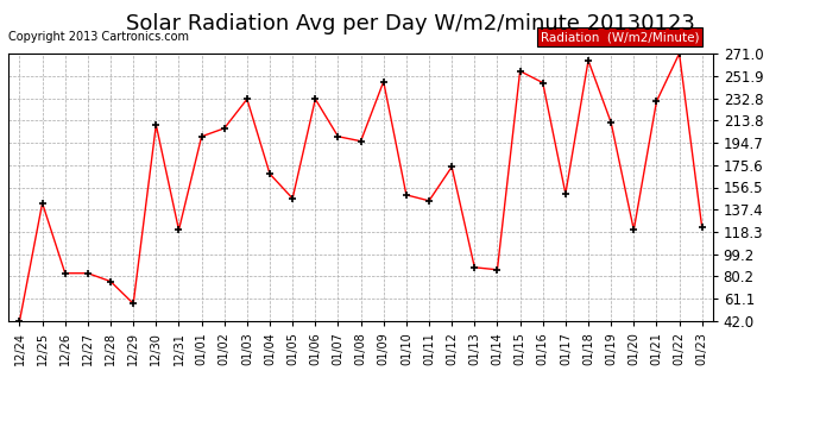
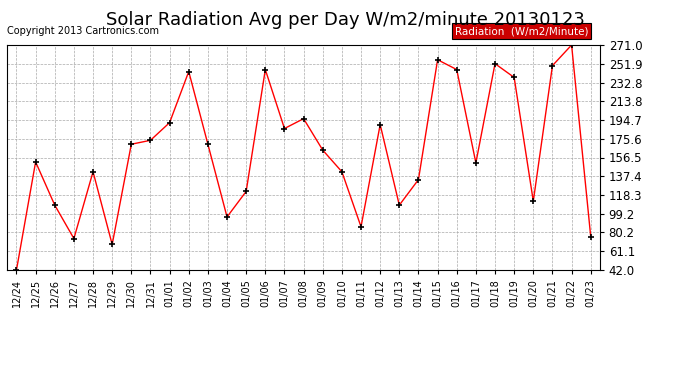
12/25: 143 -> 152
12/26: 83 -> 108
12/27: 83 -> 74
12/28: 76 -> 142
12/29: 57 -> 68
12/30: 210 -> 170
12/31: 120 -> 174
01/01: 200 -> 192
01/02: 207 -> 244
01/03: 232 -> 170
01/04: 168 -> 96
01/05: 147 -> 122
01/06: 232 -> 246
01/07: 200 -> 186
01/09: 247 -> 164
01/10: 150 -> 142
01/11: 145 -> 86
01/12: 174 -> 190
01/13: 88 -> 108
01/14: 86 -> 134
01/18: 265 -> 252
01/19: 212 -> 238
01/20: 120 -> 112
01/21: 230 -> 250
01/23: 122 -> 76
